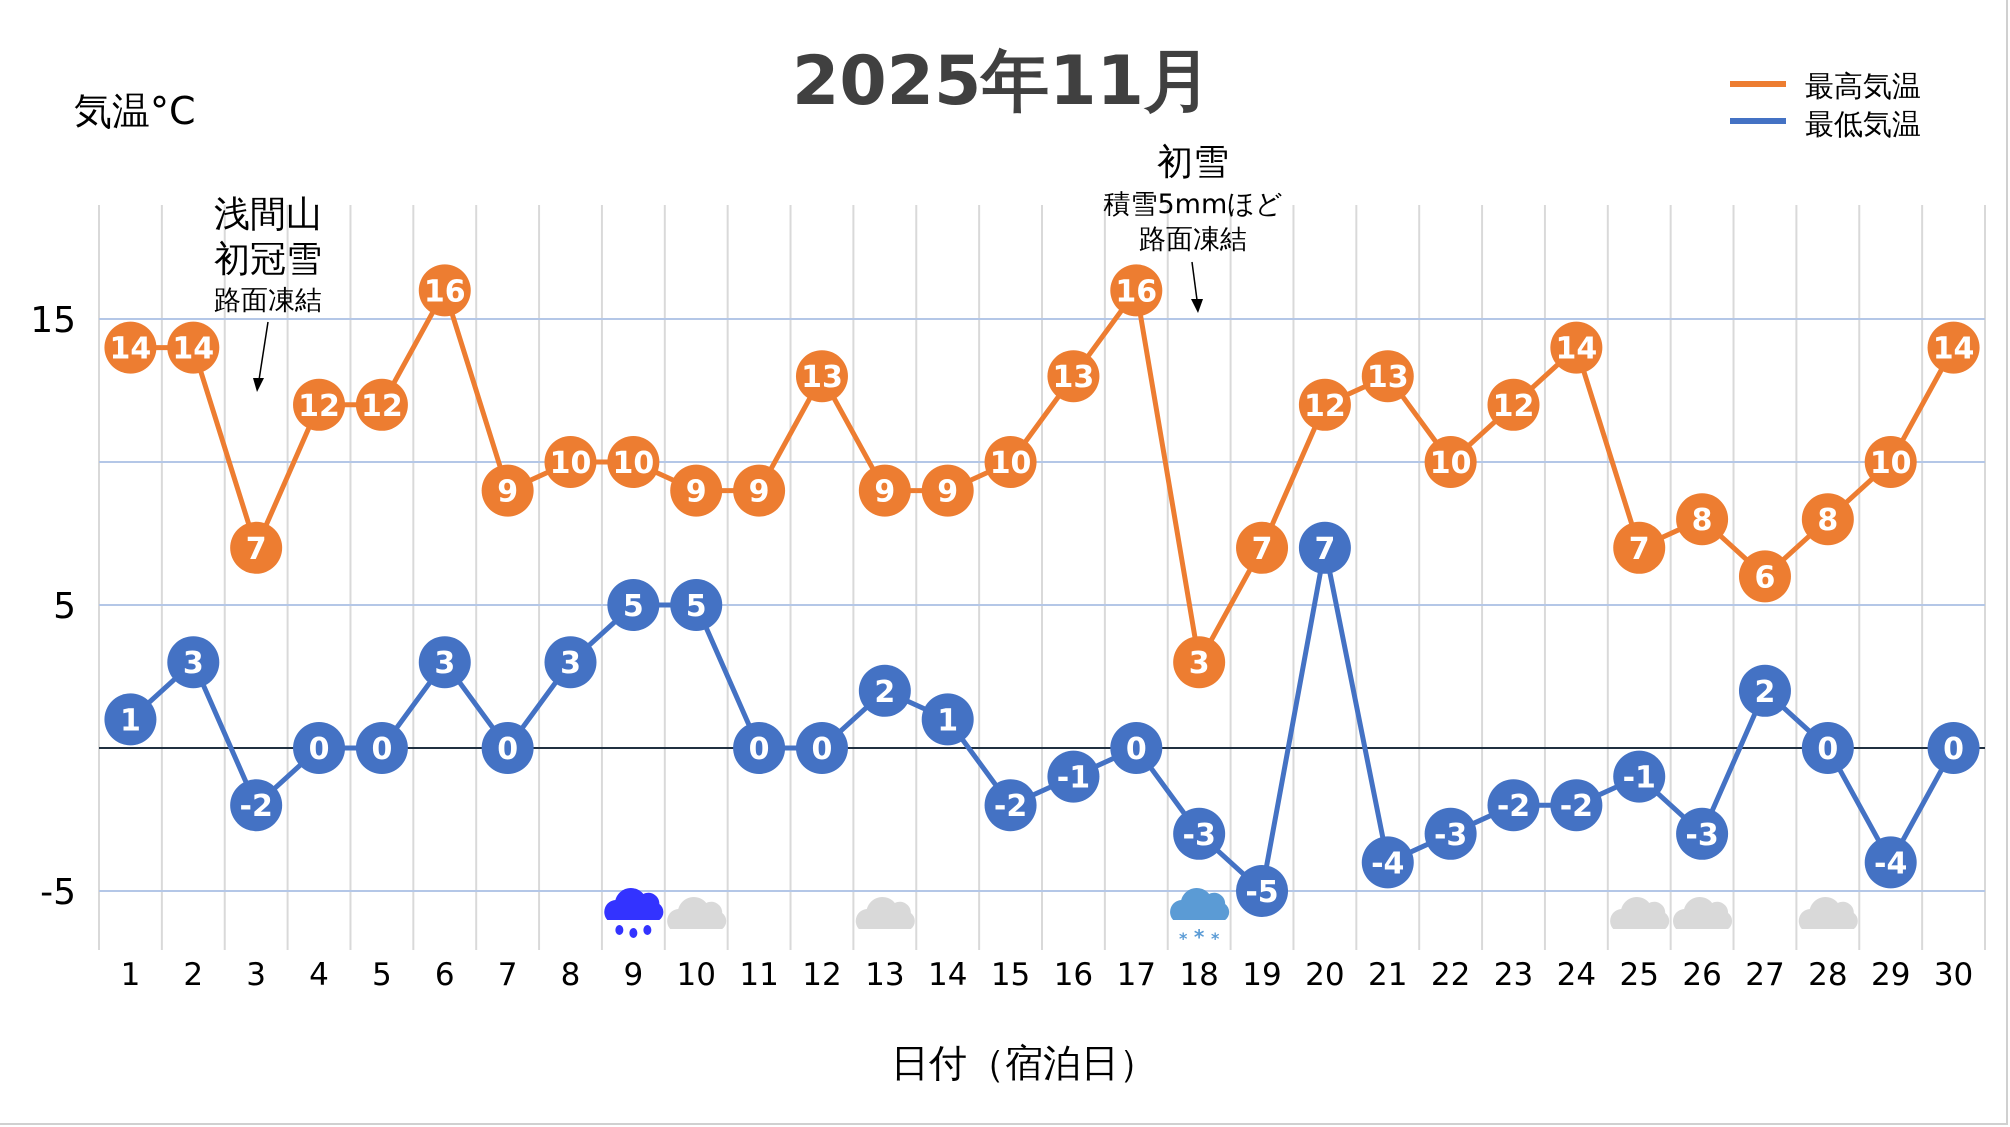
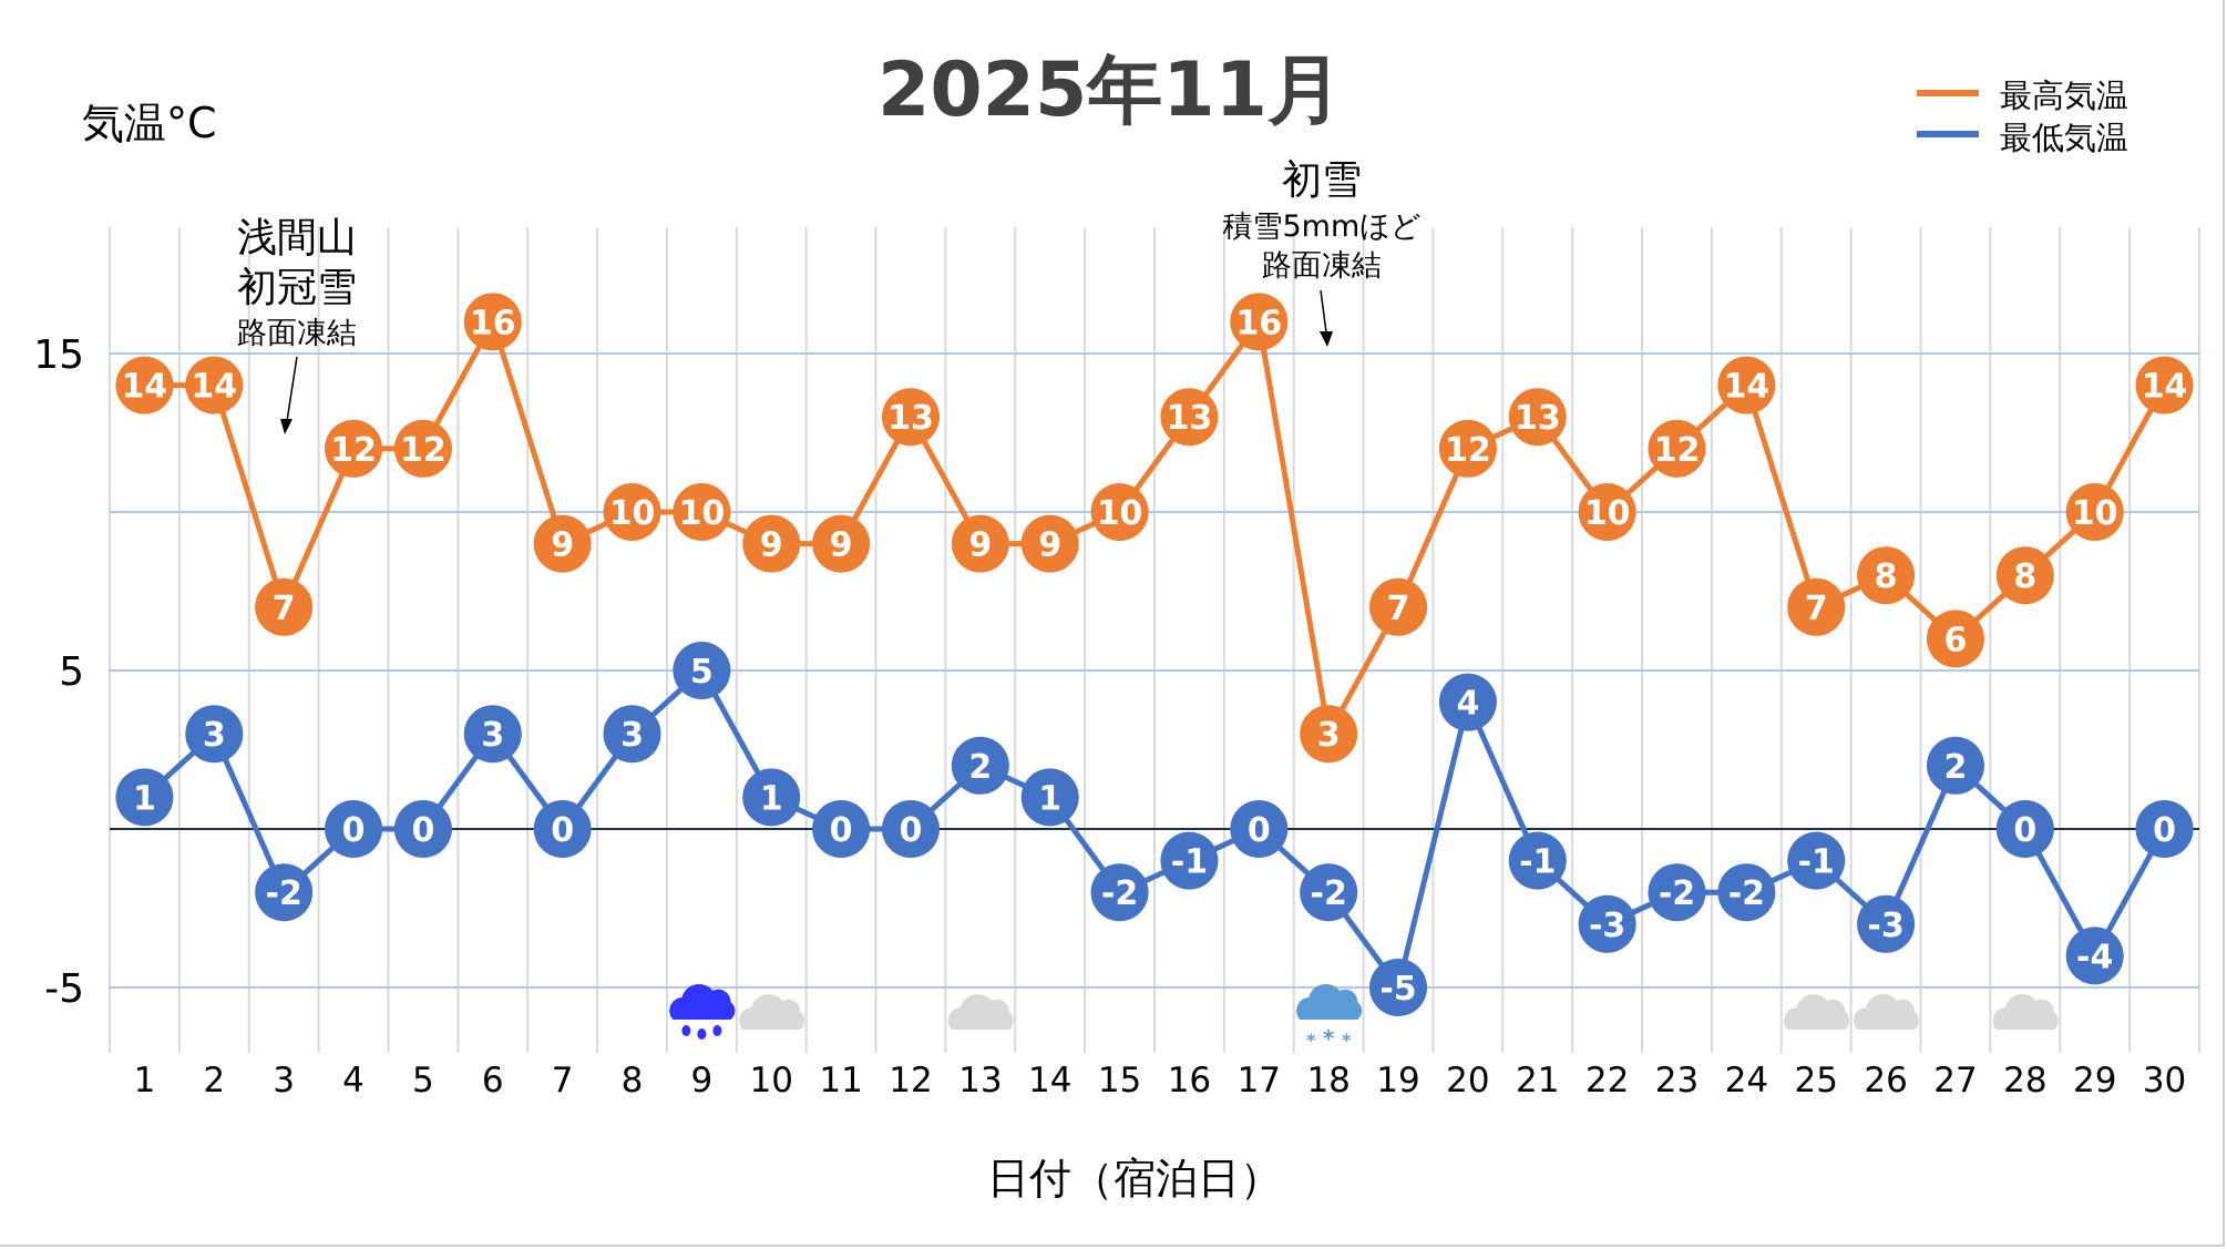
最低気温/10: 5 -> 1
最低気温/18: -3 -> -2
最低気温/20: 7 -> 4
最低気温/21: -4 -> -1
